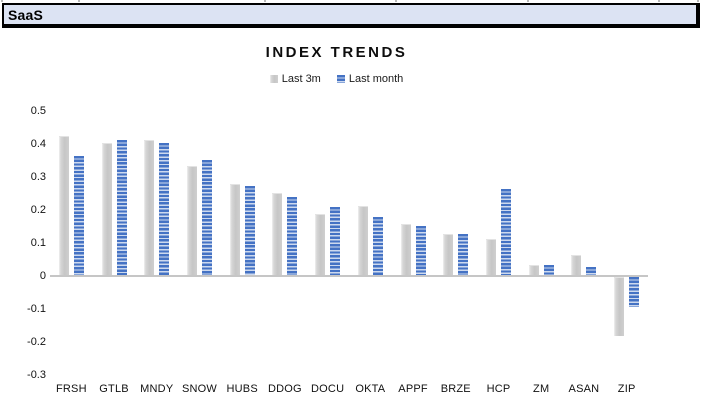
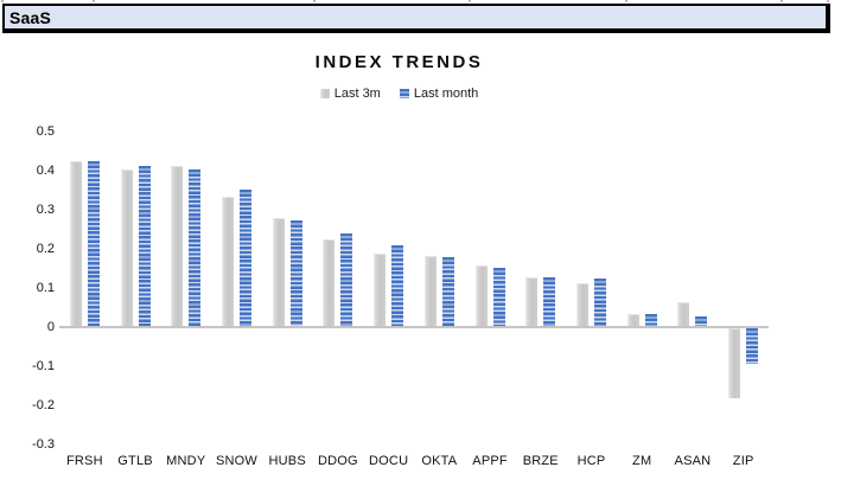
Last month/FRSH: 0.36 -> 0.42
Last 3m/DDOG: 0.25 -> 0.22
Last 3m/OKTA: 0.21 -> 0.18
Last month/HCP: 0.26 -> 0.12
